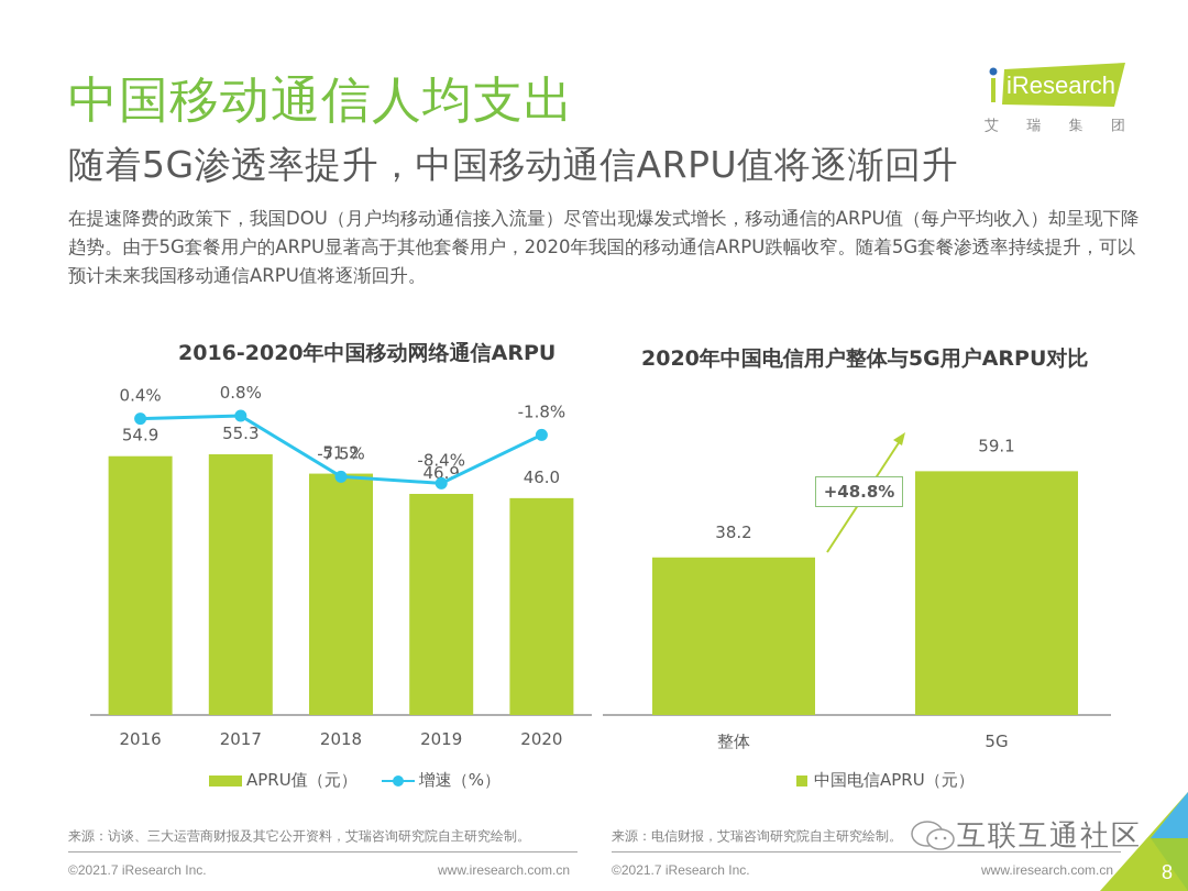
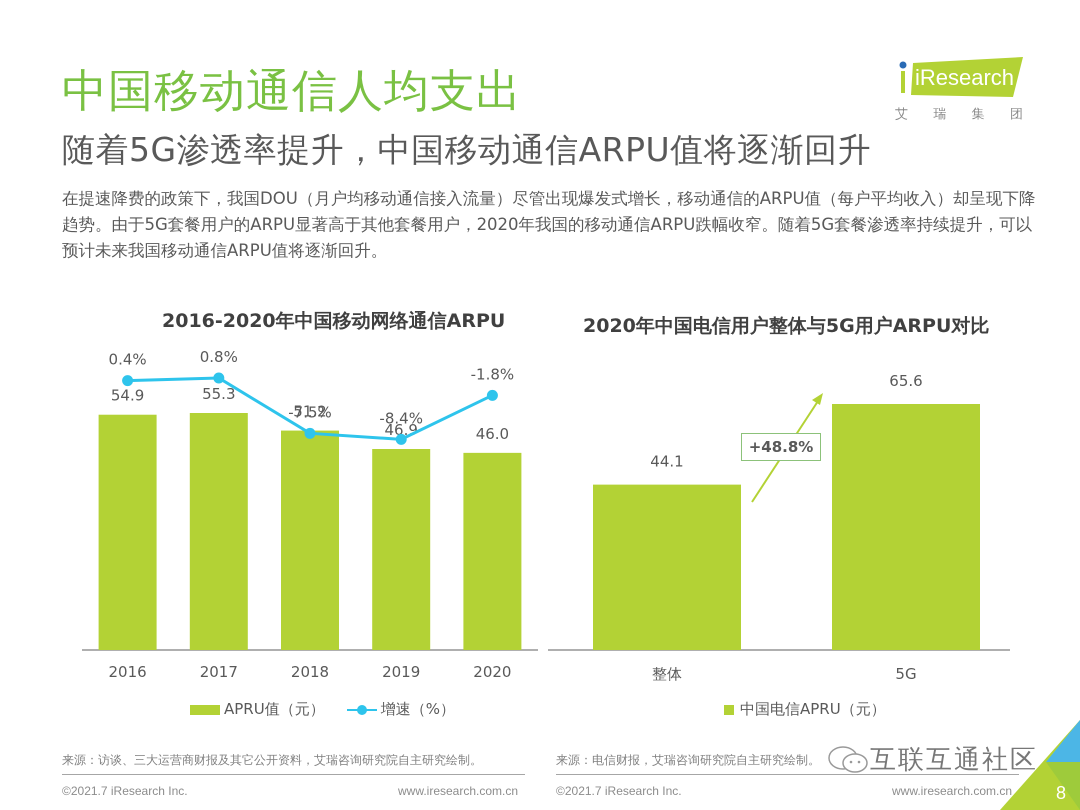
2020年中国电信用户整体与5G用户ARPU对比/整体: 38.2 -> 44.1
2020年中国电信用户整体与5G用户ARPU对比/5G: 59.1 -> 65.6
